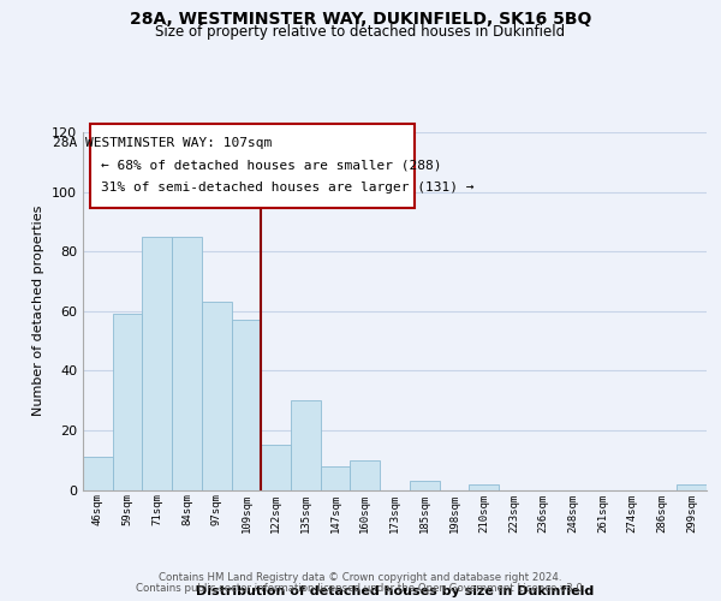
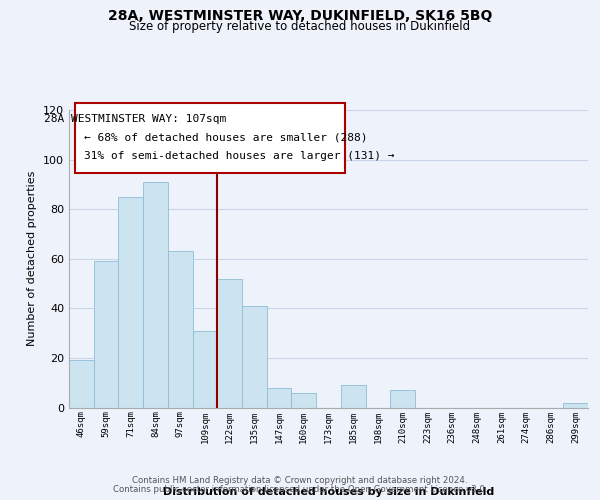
46sqm: 11 -> 19
84sqm: 85 -> 91
109sqm: 57 -> 31
122sqm: 15 -> 52
135sqm: 30 -> 41
160sqm: 10 -> 6
185sqm: 3 -> 9
210sqm: 2 -> 7
